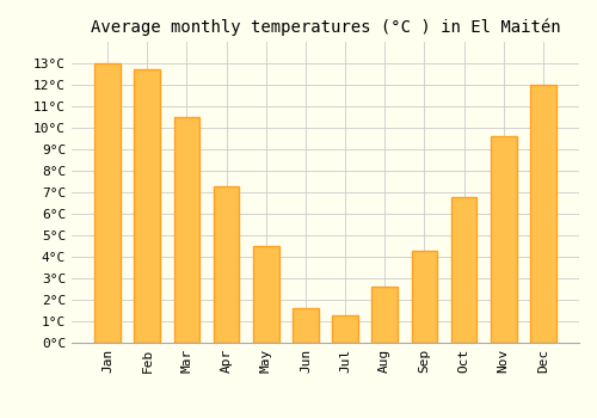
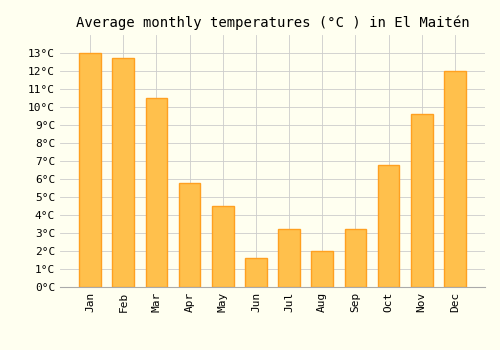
Apr: 7.3°C -> 5.8°C
Jul: 1.3°C -> 3.2°C
Aug: 2.6°C -> 2.0°C
Sep: 4.3°C -> 3.2°C
